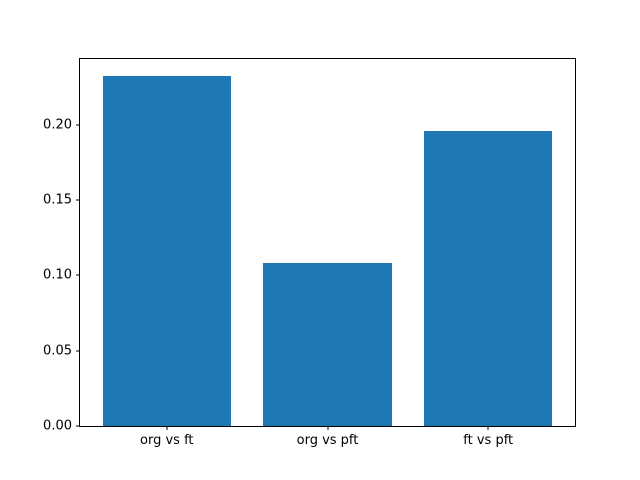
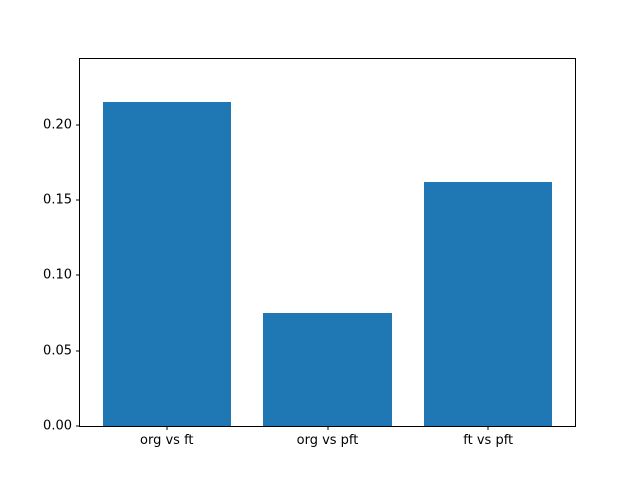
org vs ft: 0.232 -> 0.215
org vs pft: 0.108 -> 0.075
ft vs pft: 0.196 -> 0.162
